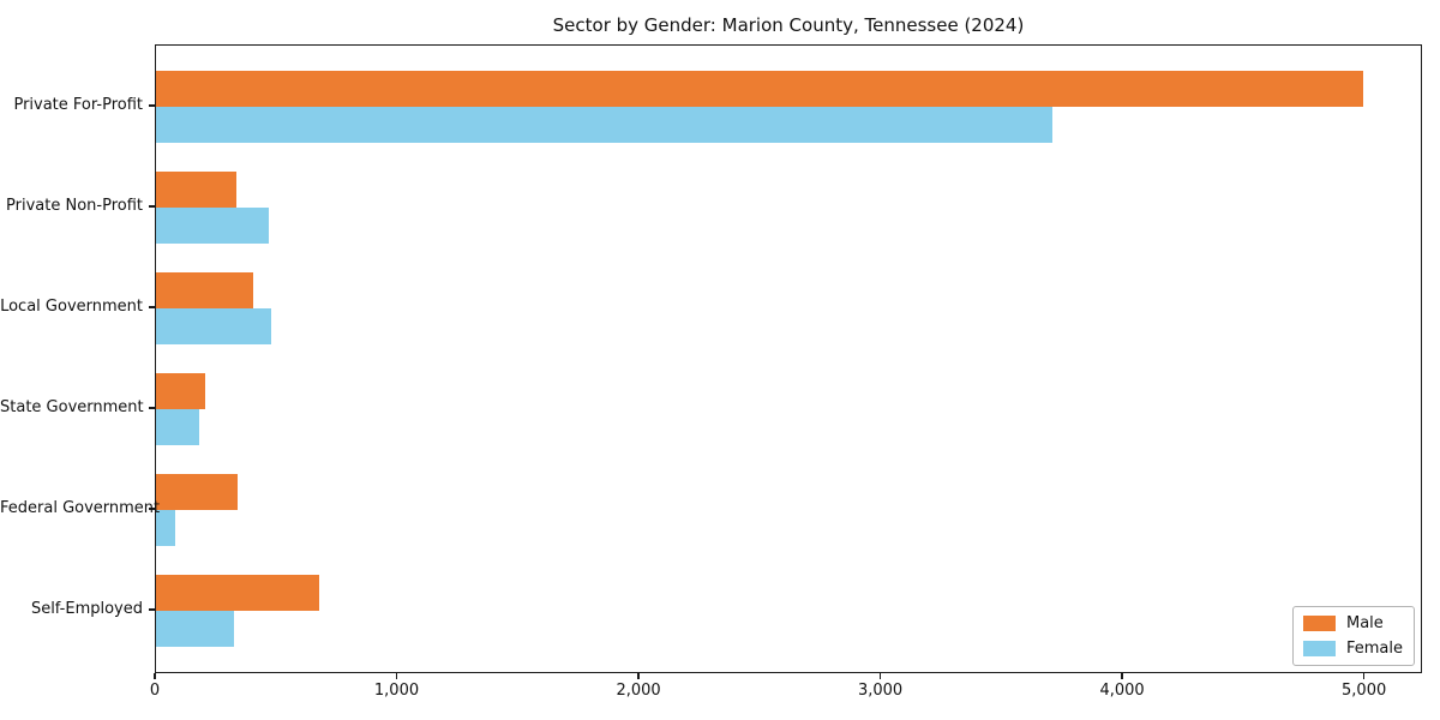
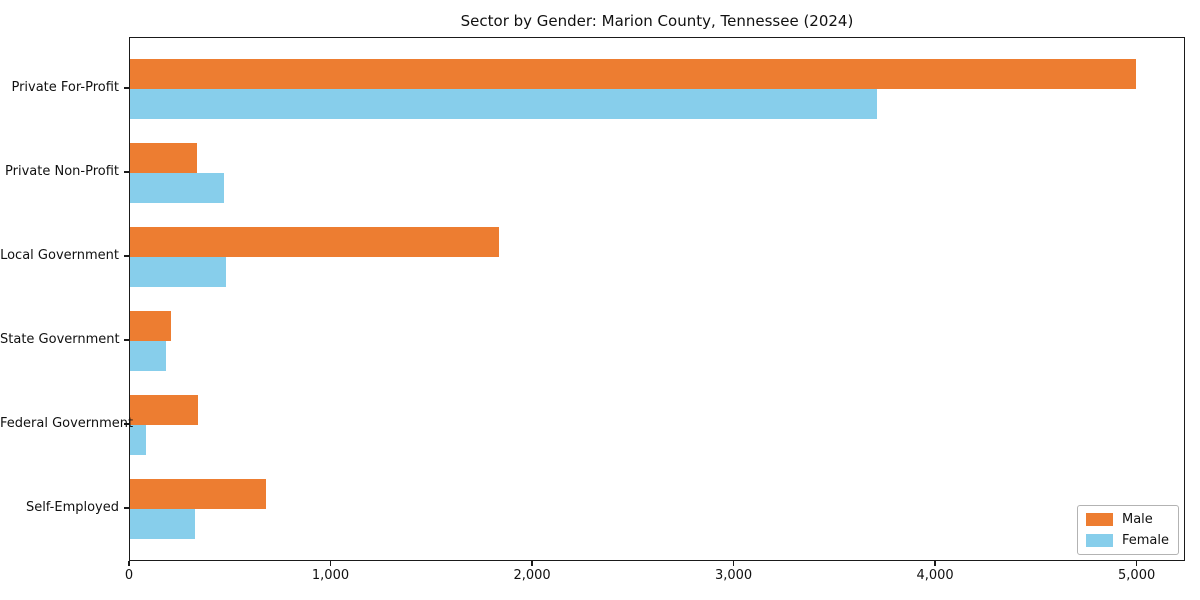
Male/Local Government: 400 -> 1830
